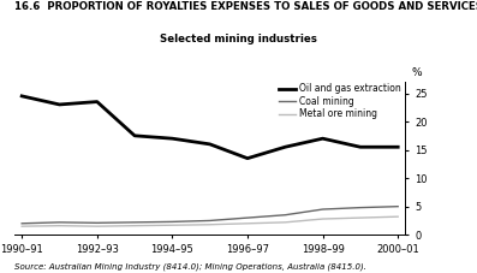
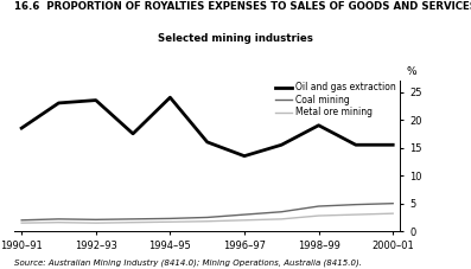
Oil and gas extraction/1990–91: 24.5 -> 18.5
Oil and gas extraction/1994–95: 17.0 -> 24.0
Oil and gas extraction/1998–99: 17.0 -> 19.0
